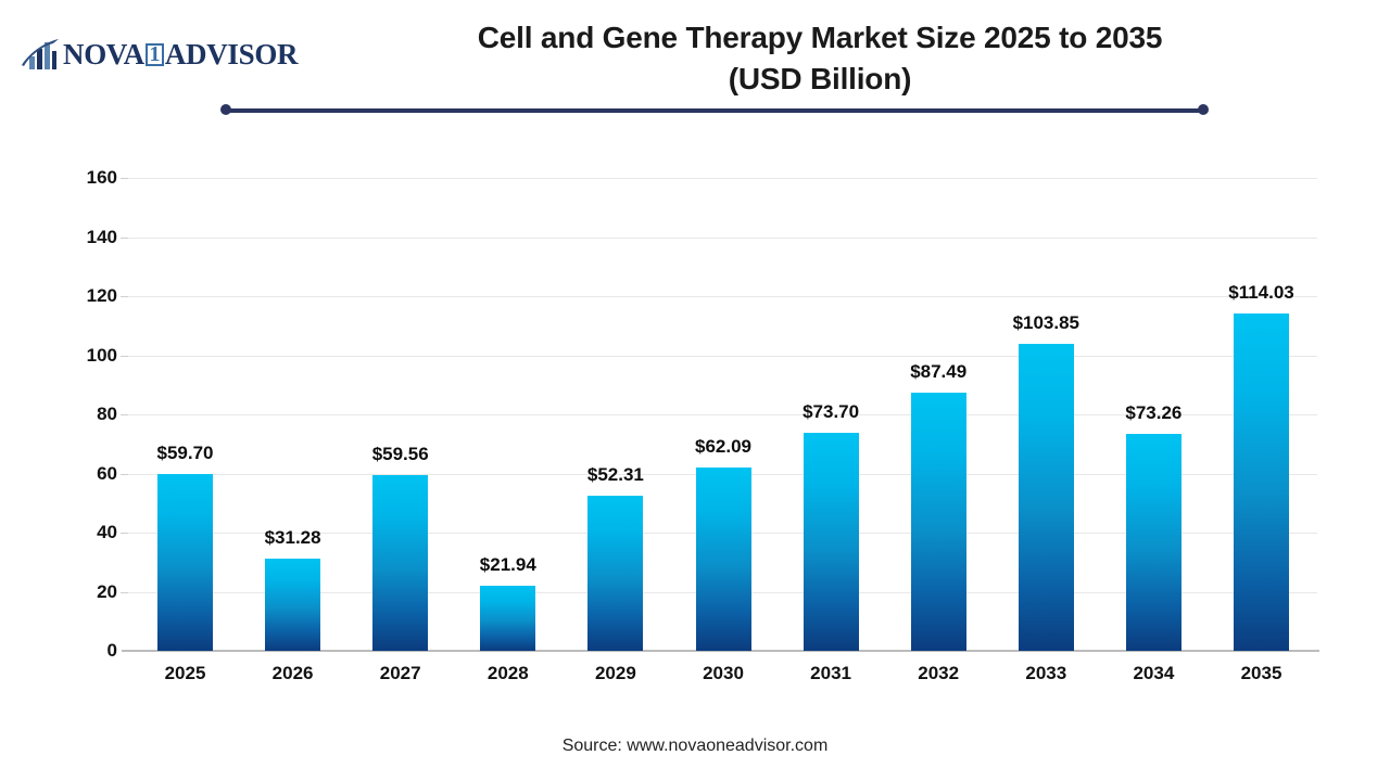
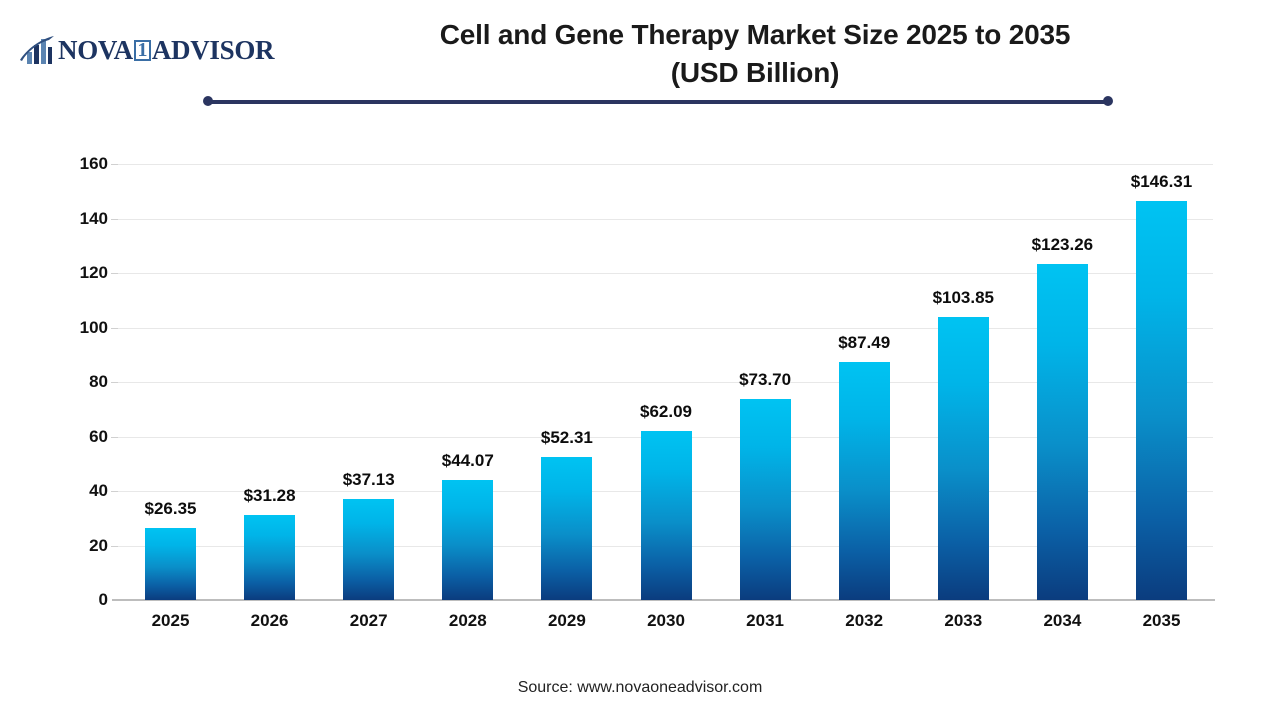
2025: $59.70 -> $26.35
2027: $59.56 -> $37.13
2028: $21.94 -> $44.07
2034: $73.26 -> $123.26
2035: $114.03 -> $146.31
